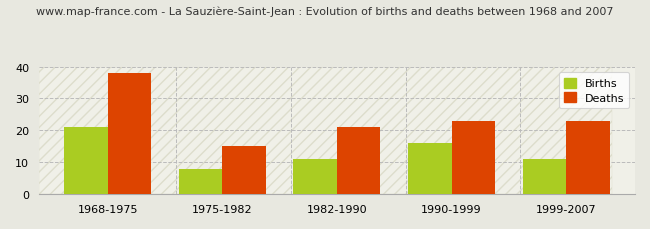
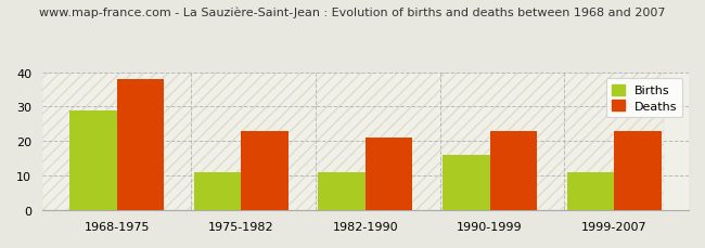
Births/1968-1975: 21 -> 29
Births/1975-1982: 8 -> 11
Deaths/1975-1982: 15 -> 23
